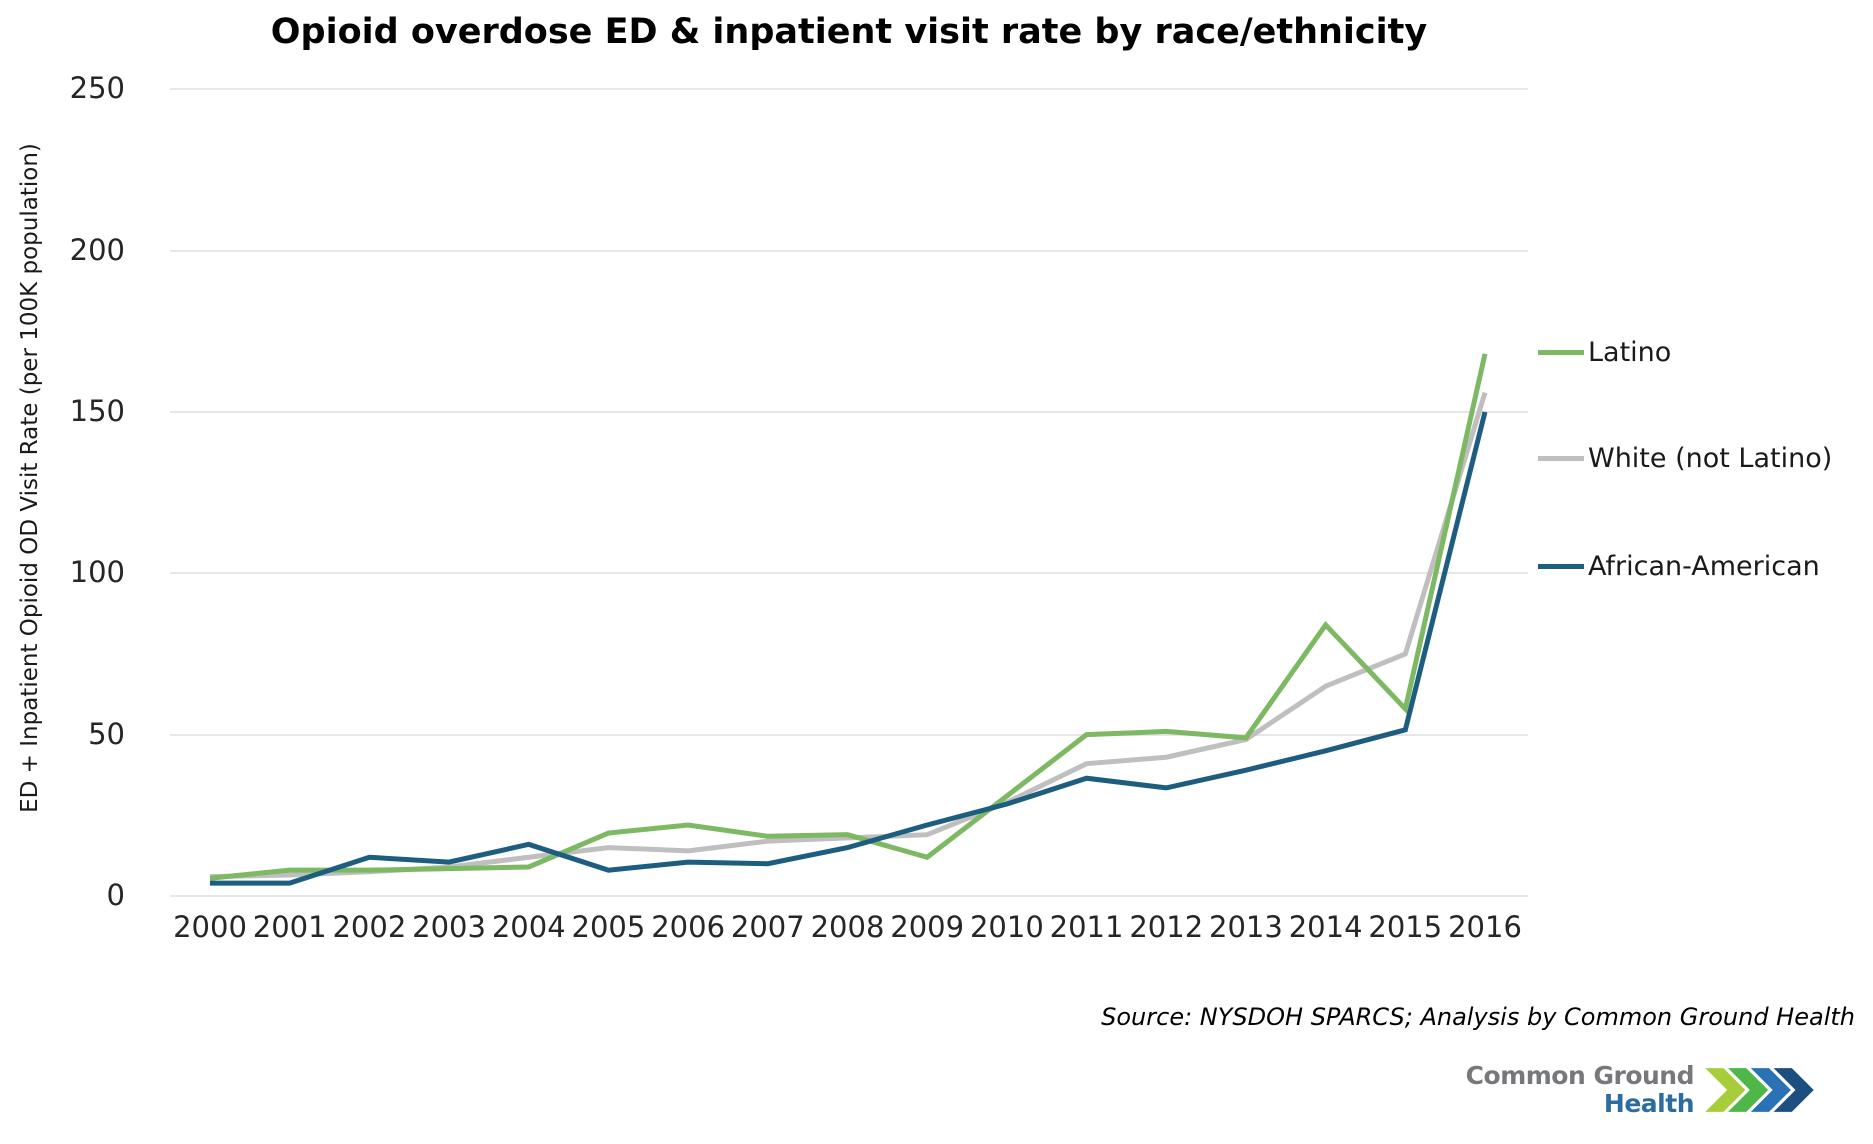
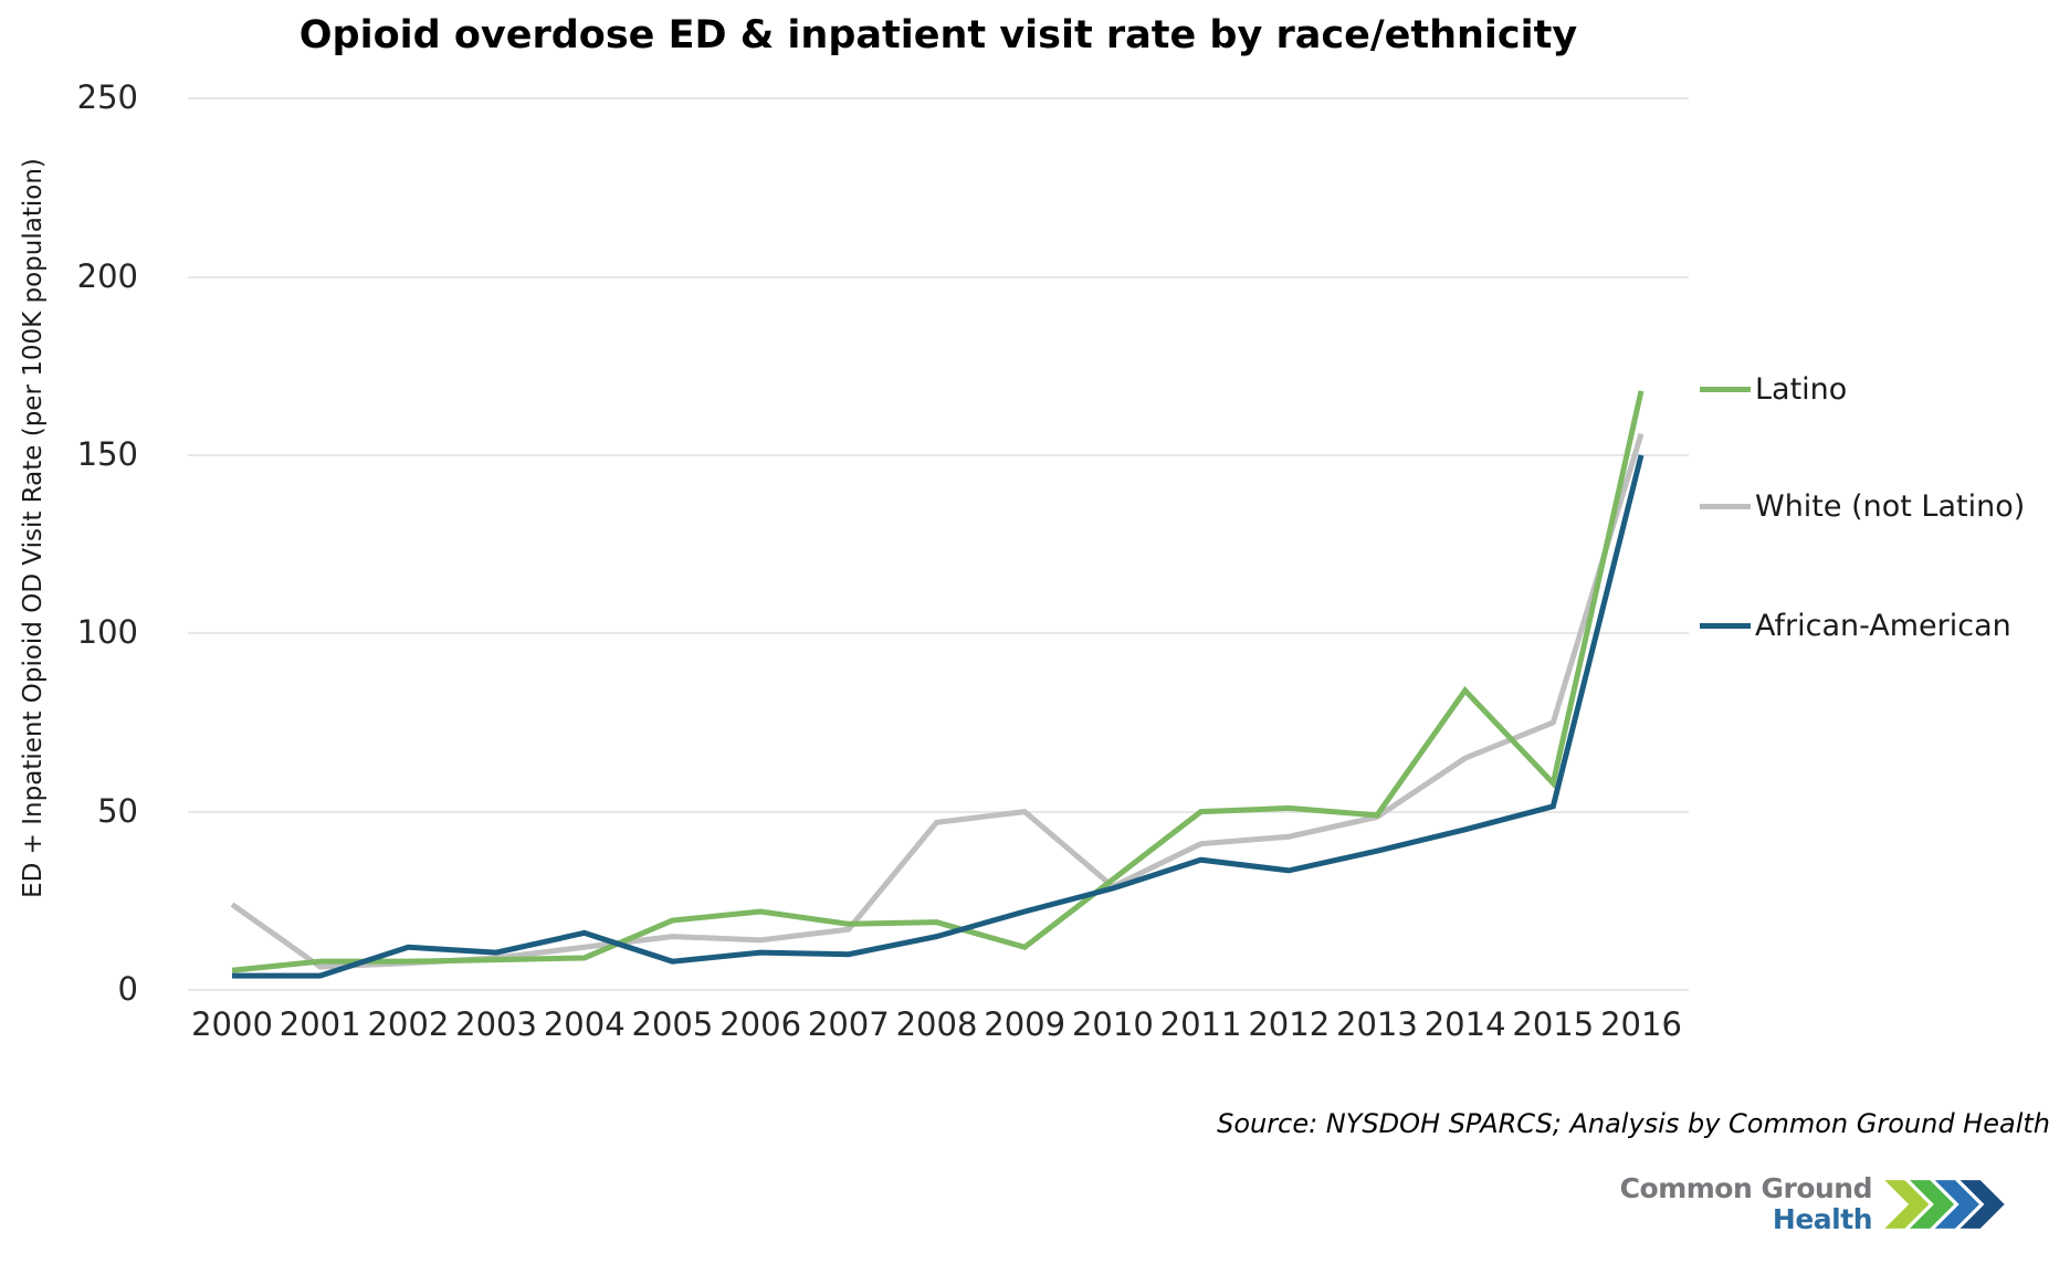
White (not Latino)/2000: 6 -> 24
White (not Latino)/2008: 18 -> 47
White (not Latino)/2009: 19 -> 50
